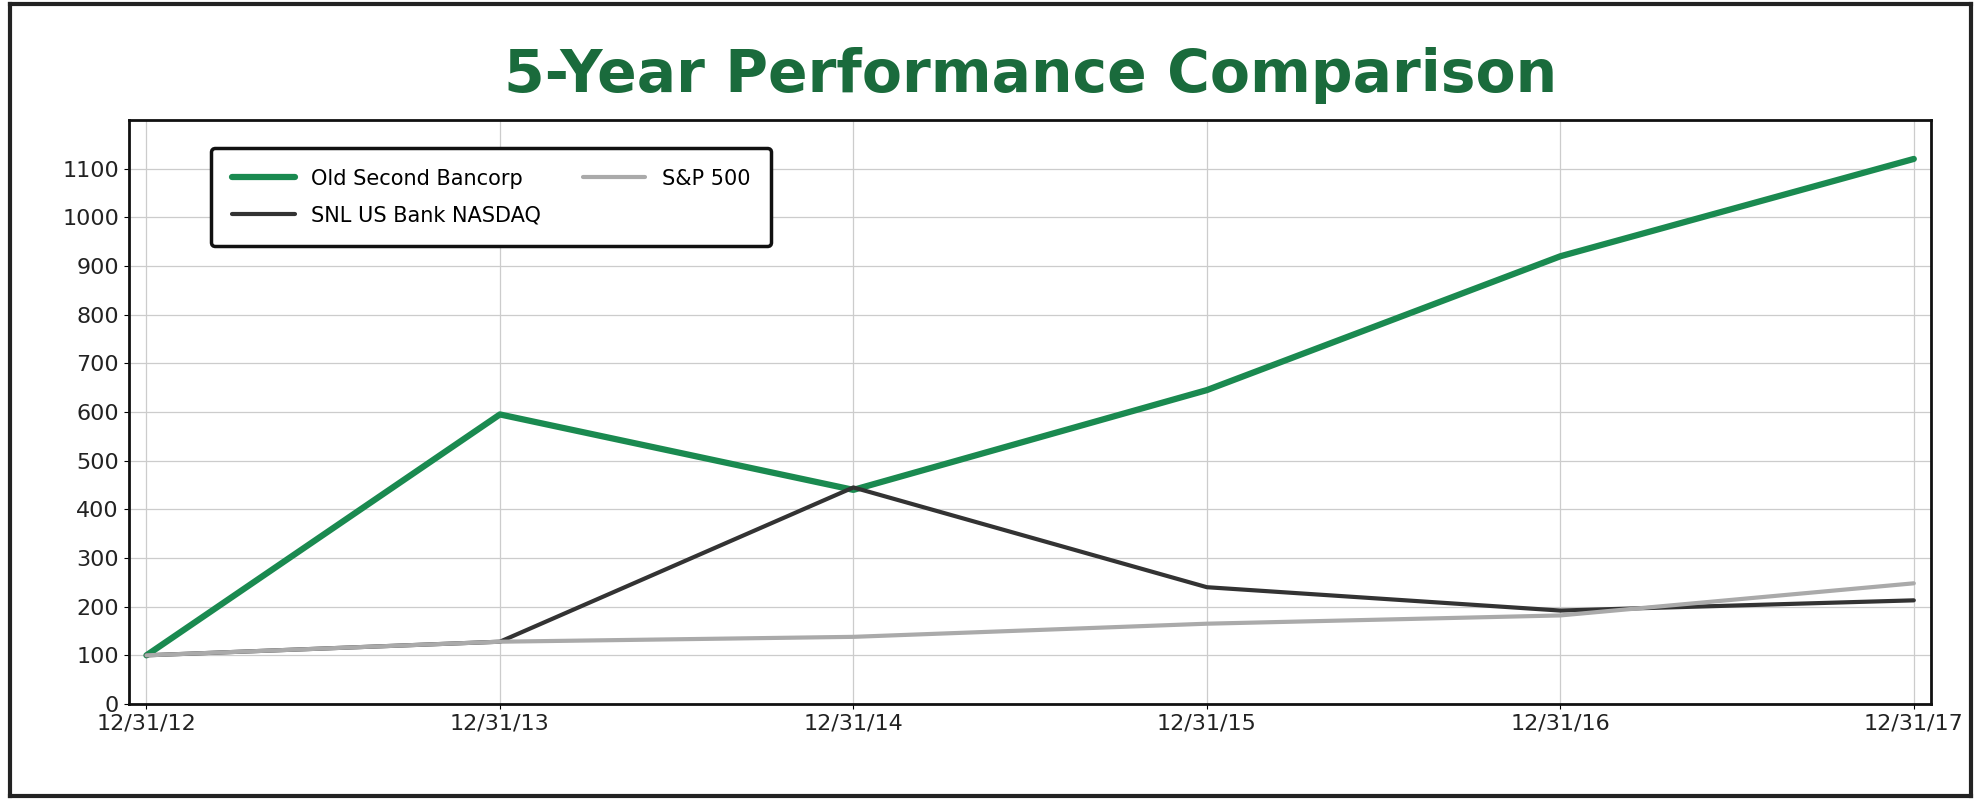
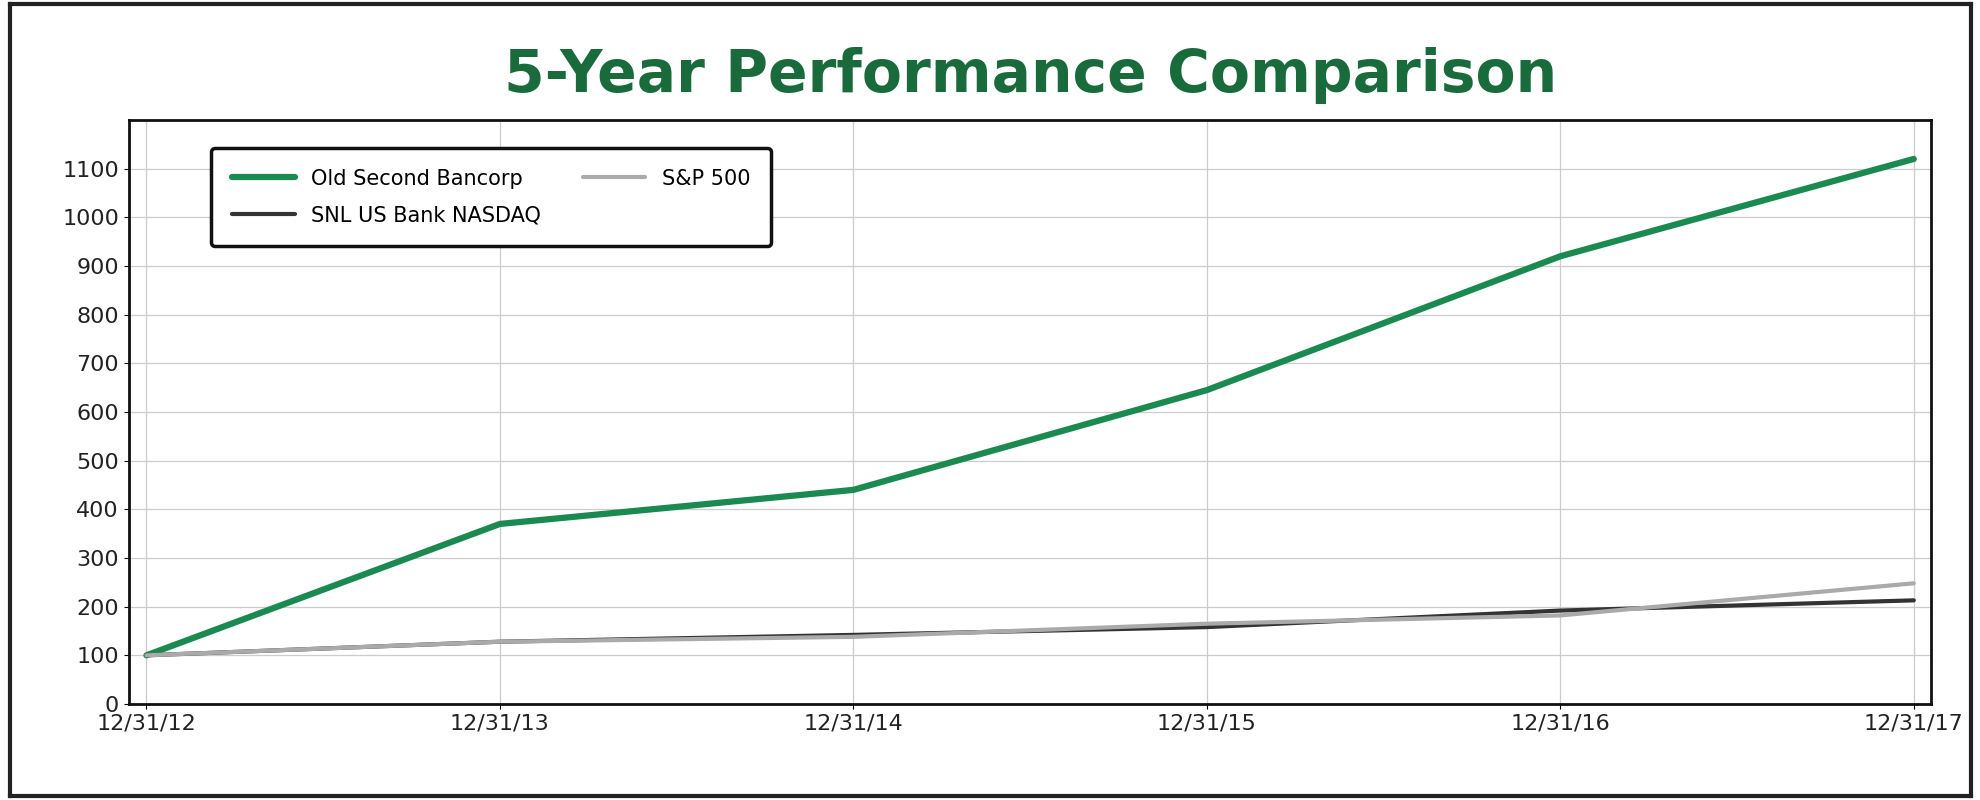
Old Second Bancorp/12/31/13: 595 -> 370
SNL US Bank NASDAQ/12/31/14: 445 -> 142
SNL US Bank NASDAQ/12/31/15: 240 -> 158
